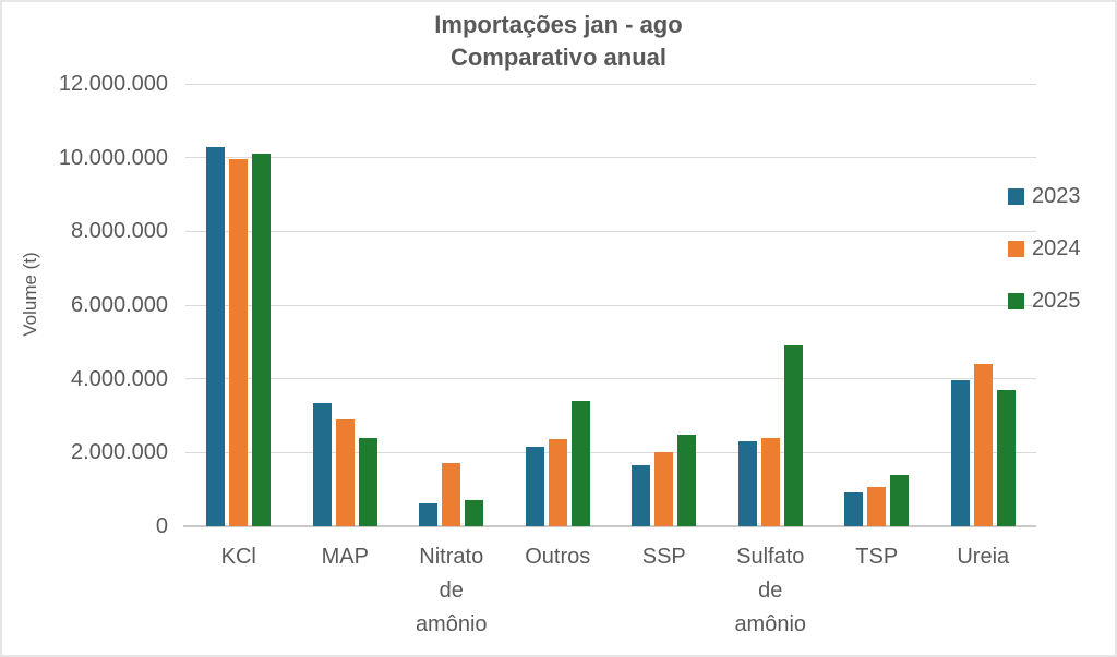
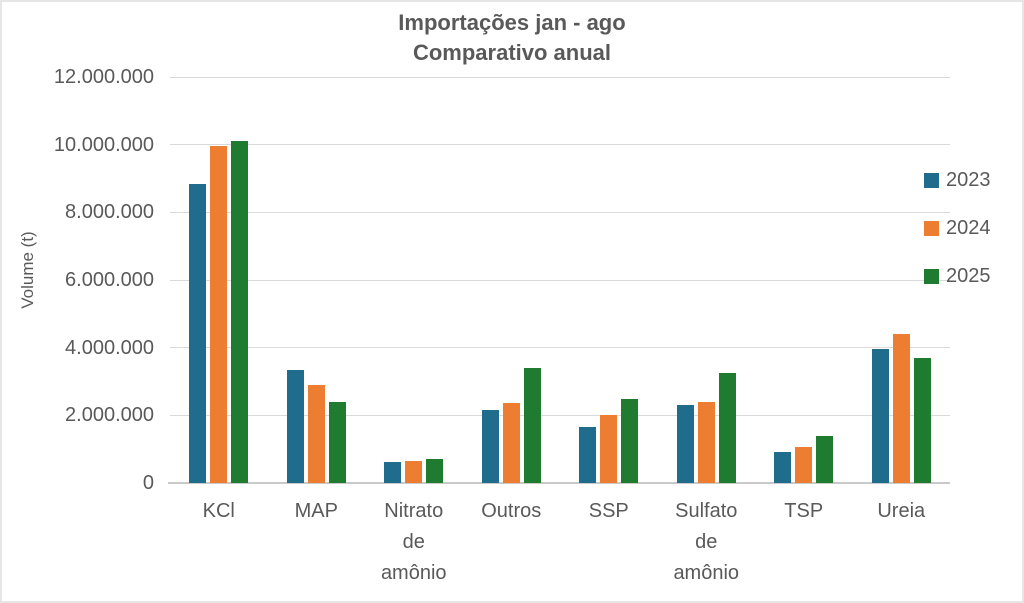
2023/KCl: 10300000 -> 8800000
2024/Nitrato de amônio: 1700000 -> 600000
2025/Sulfato de amônio: 4900000 -> 3200000
